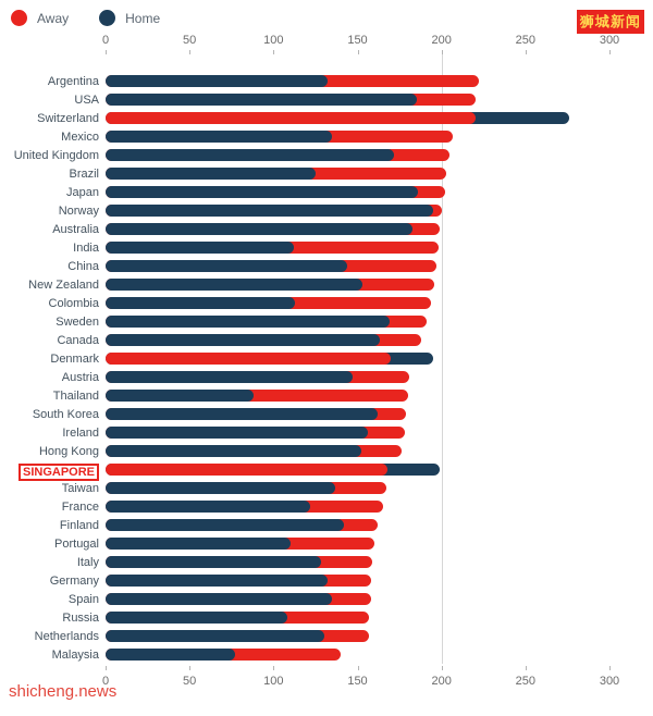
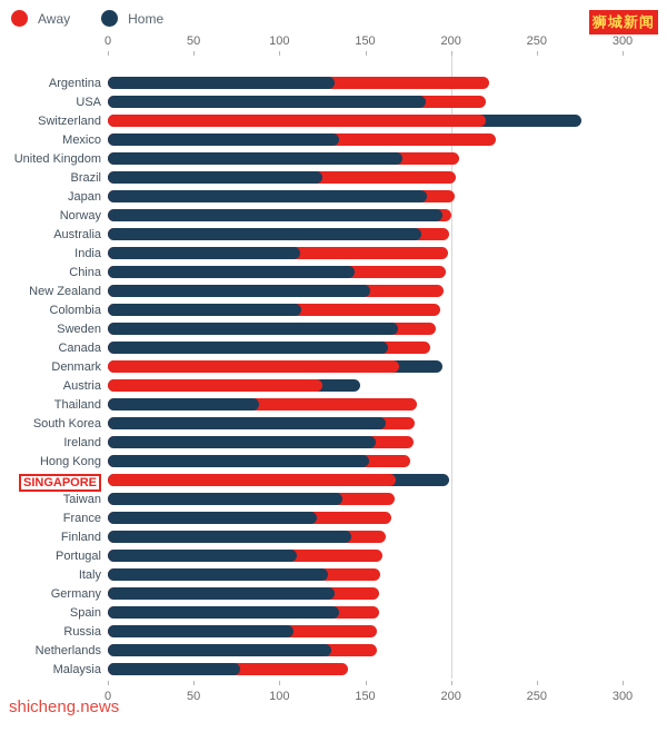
Away/Mexico: 207 -> 226
Away/Austria: 181 -> 125
